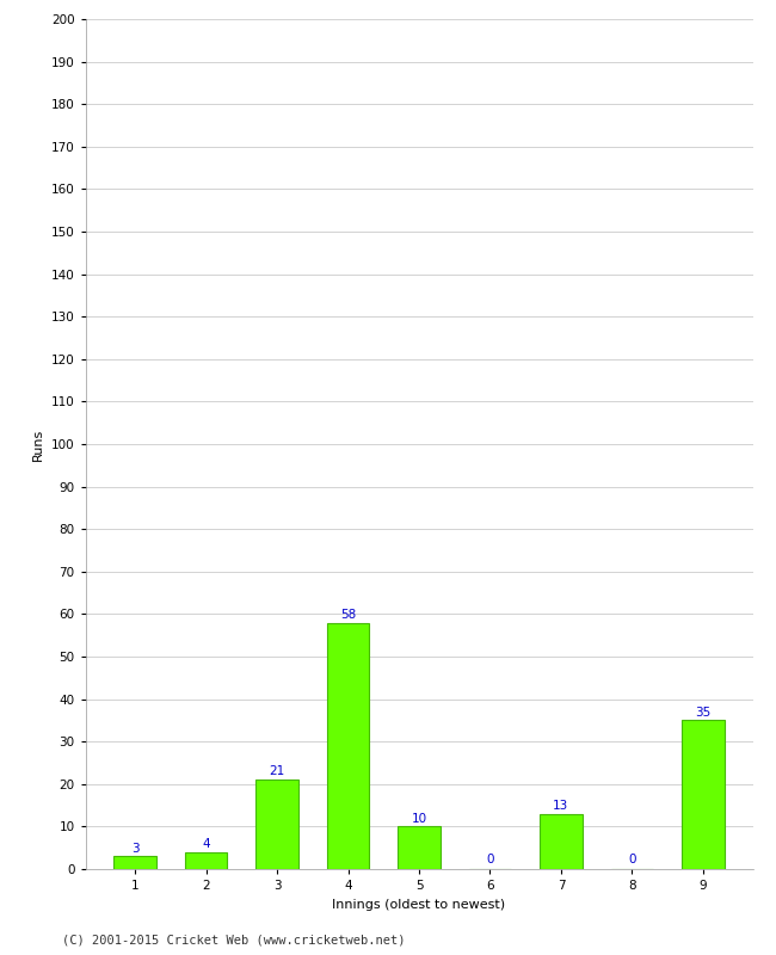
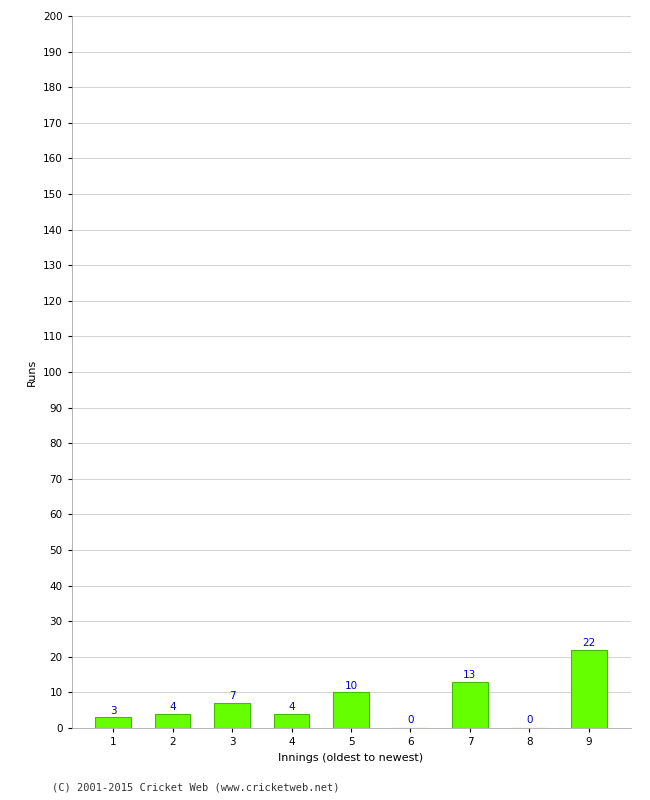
3: 21 -> 7
4: 58 -> 4
9: 35 -> 22
